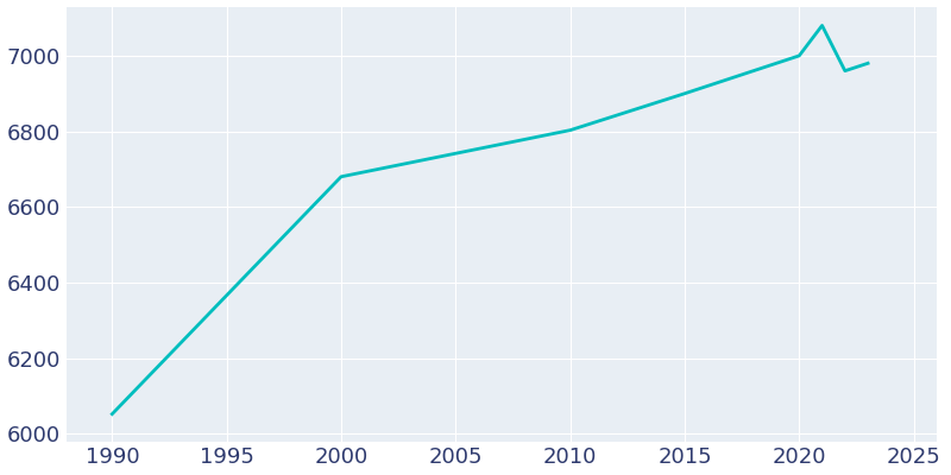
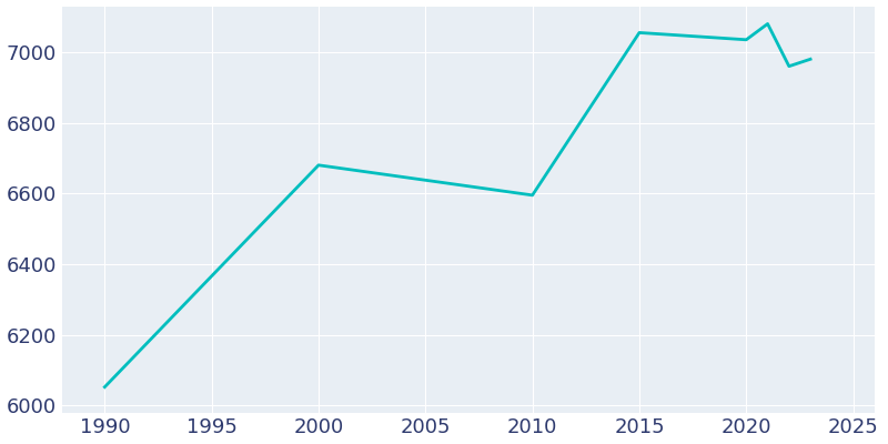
2010: 6803 -> 6595
2015: 6900 -> 7055
2020: 7000 -> 7035
